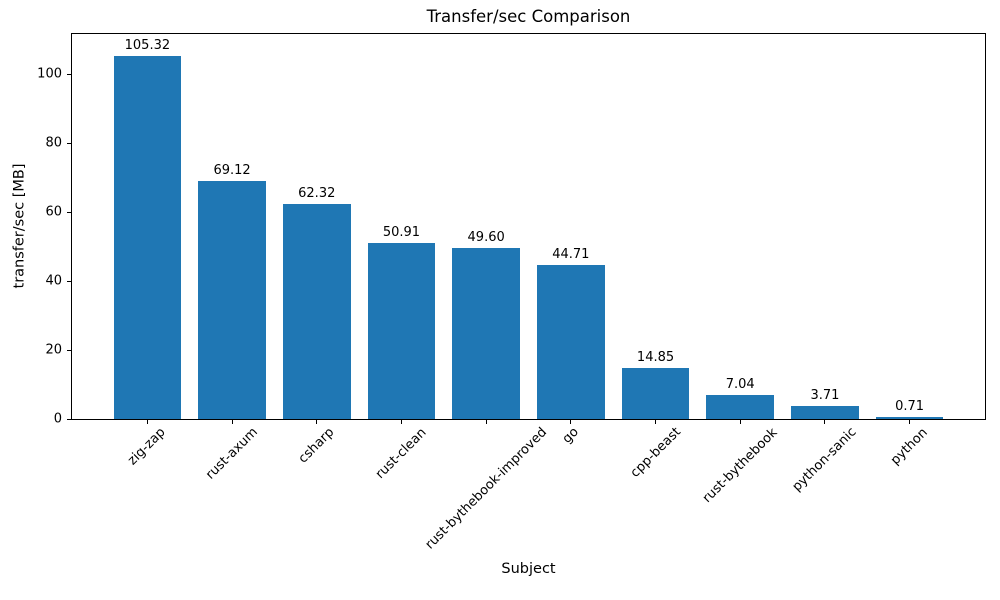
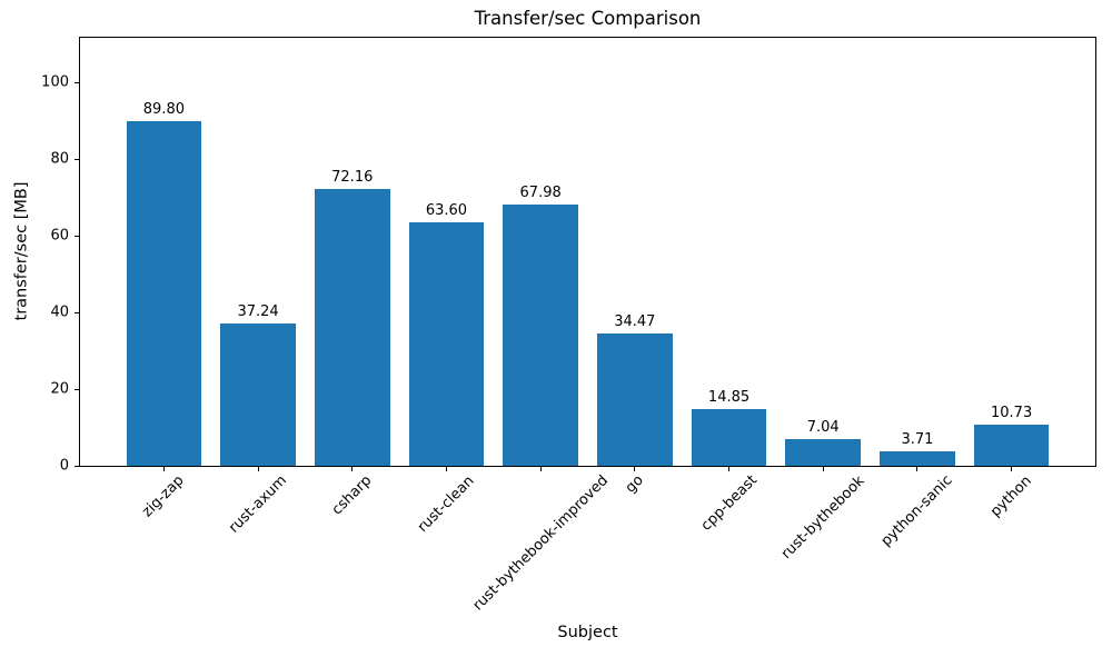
zig-zap: 105.32 -> 89.80
rust-axum: 69.12 -> 37.24
csharp: 62.32 -> 72.16
rust-clean: 50.91 -> 63.60
rust-bythebook-improved: 49.60 -> 67.98
go: 44.71 -> 34.47
python: 0.71 -> 10.73
